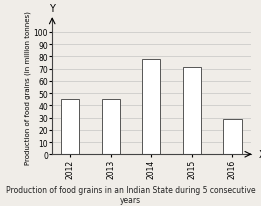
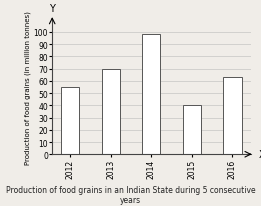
2012: 45 -> 55
2013: 45 -> 70
2014: 78 -> 98
2015: 71 -> 40
2016: 29 -> 63
